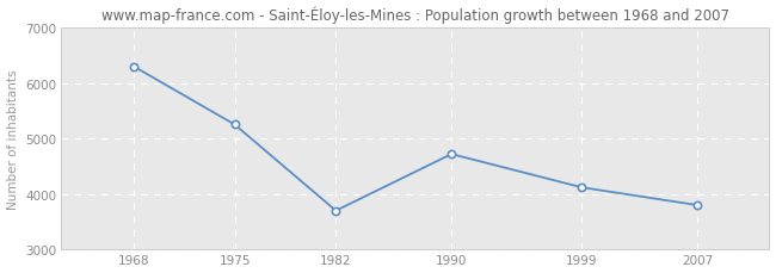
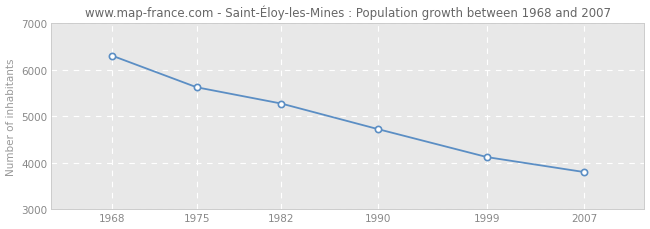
1975: 5250 -> 5620
1982: 3700 -> 5270
